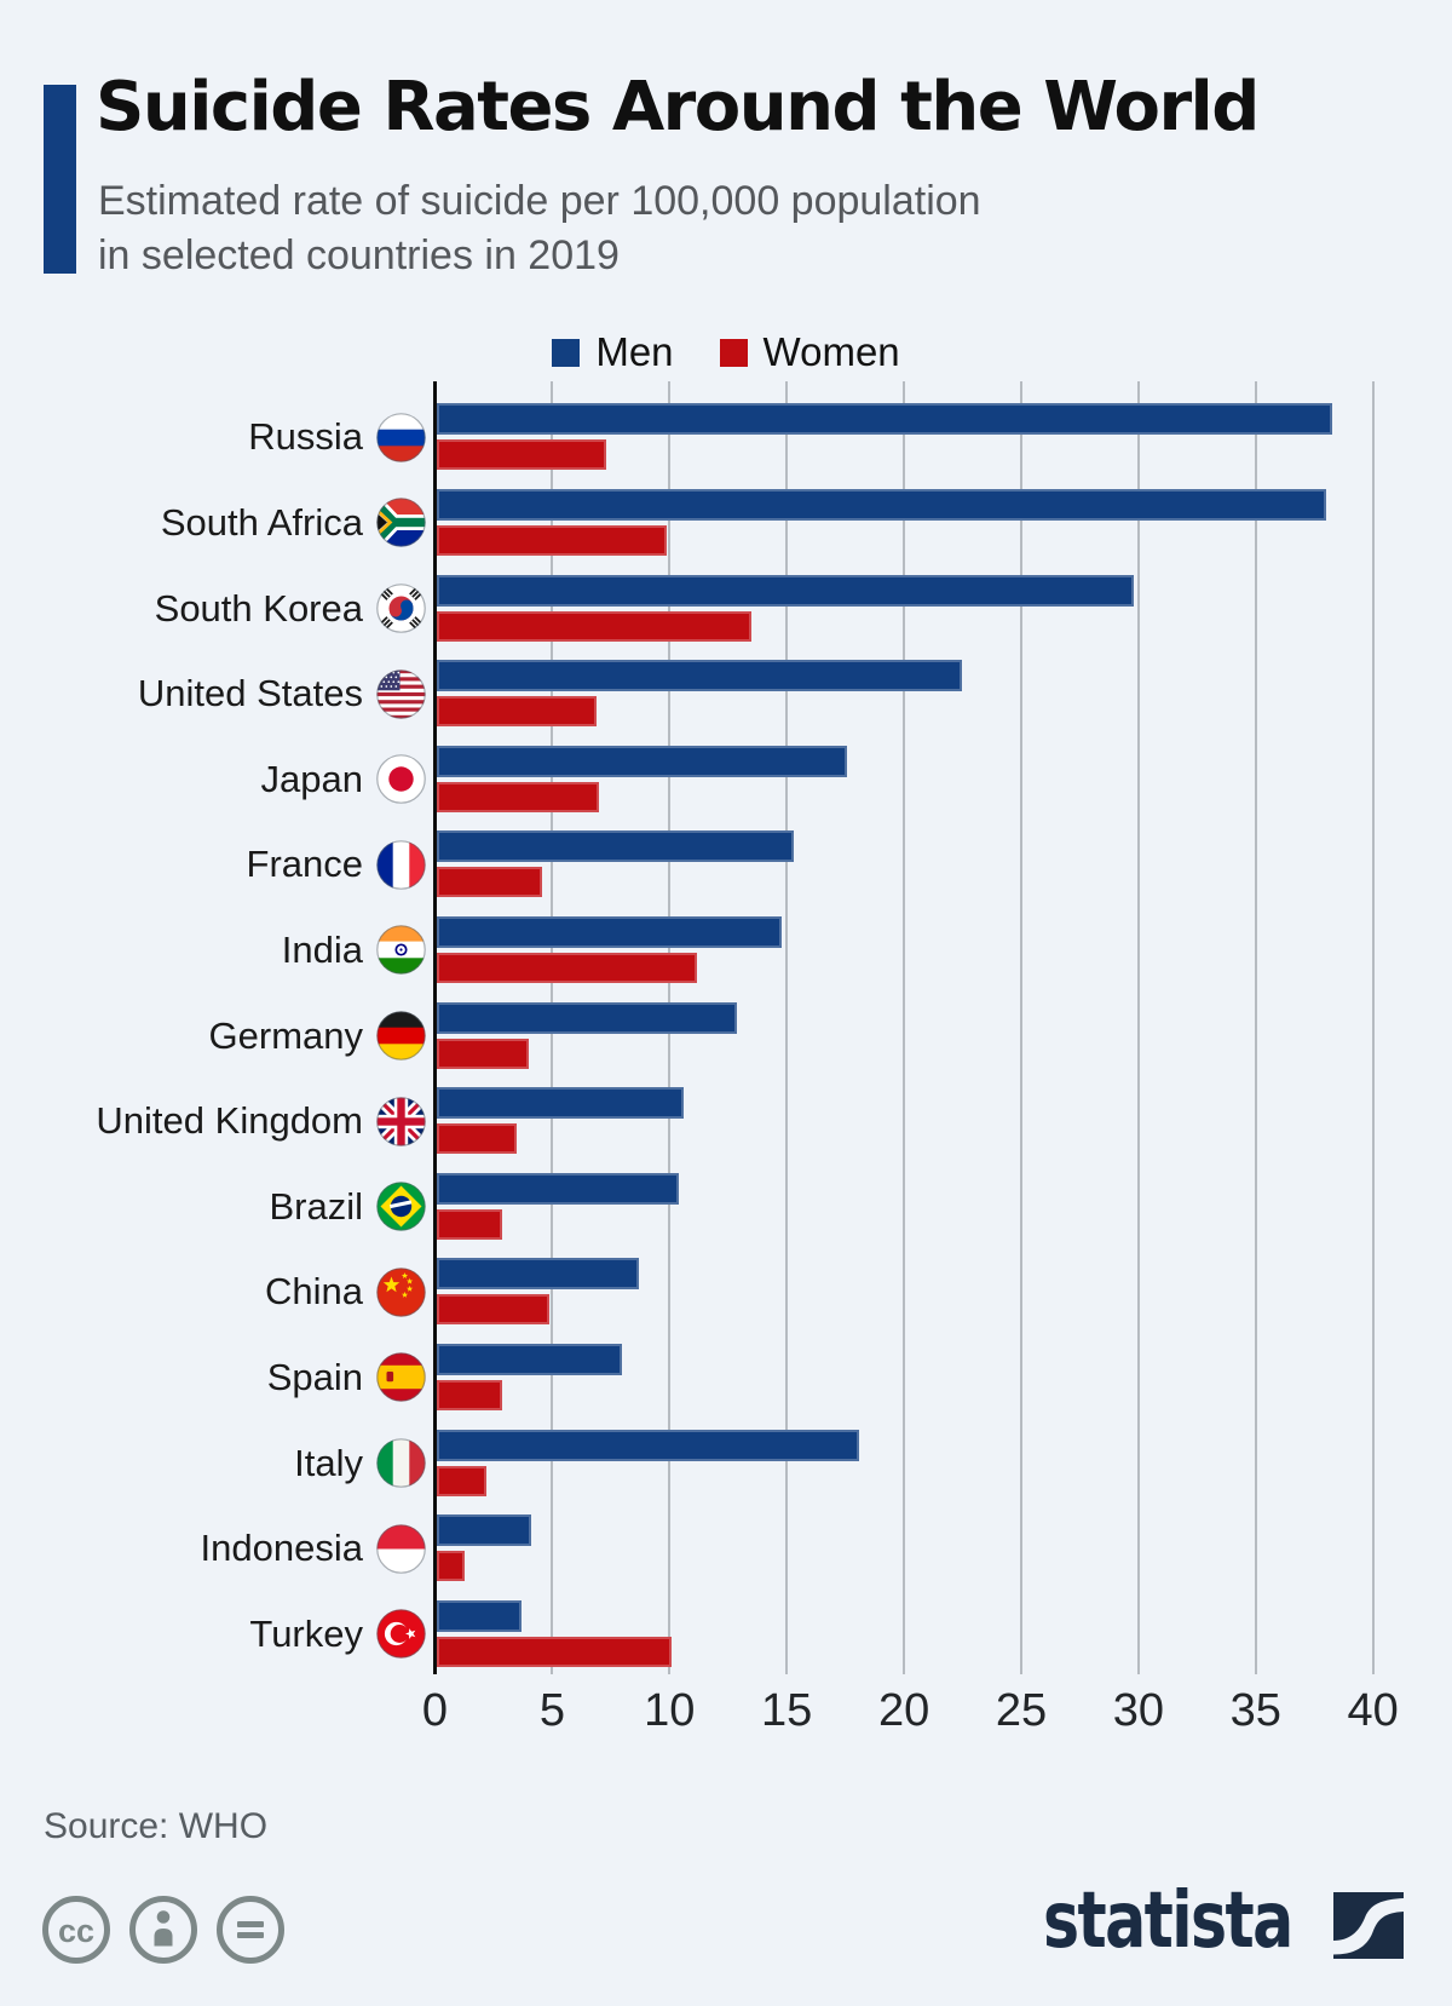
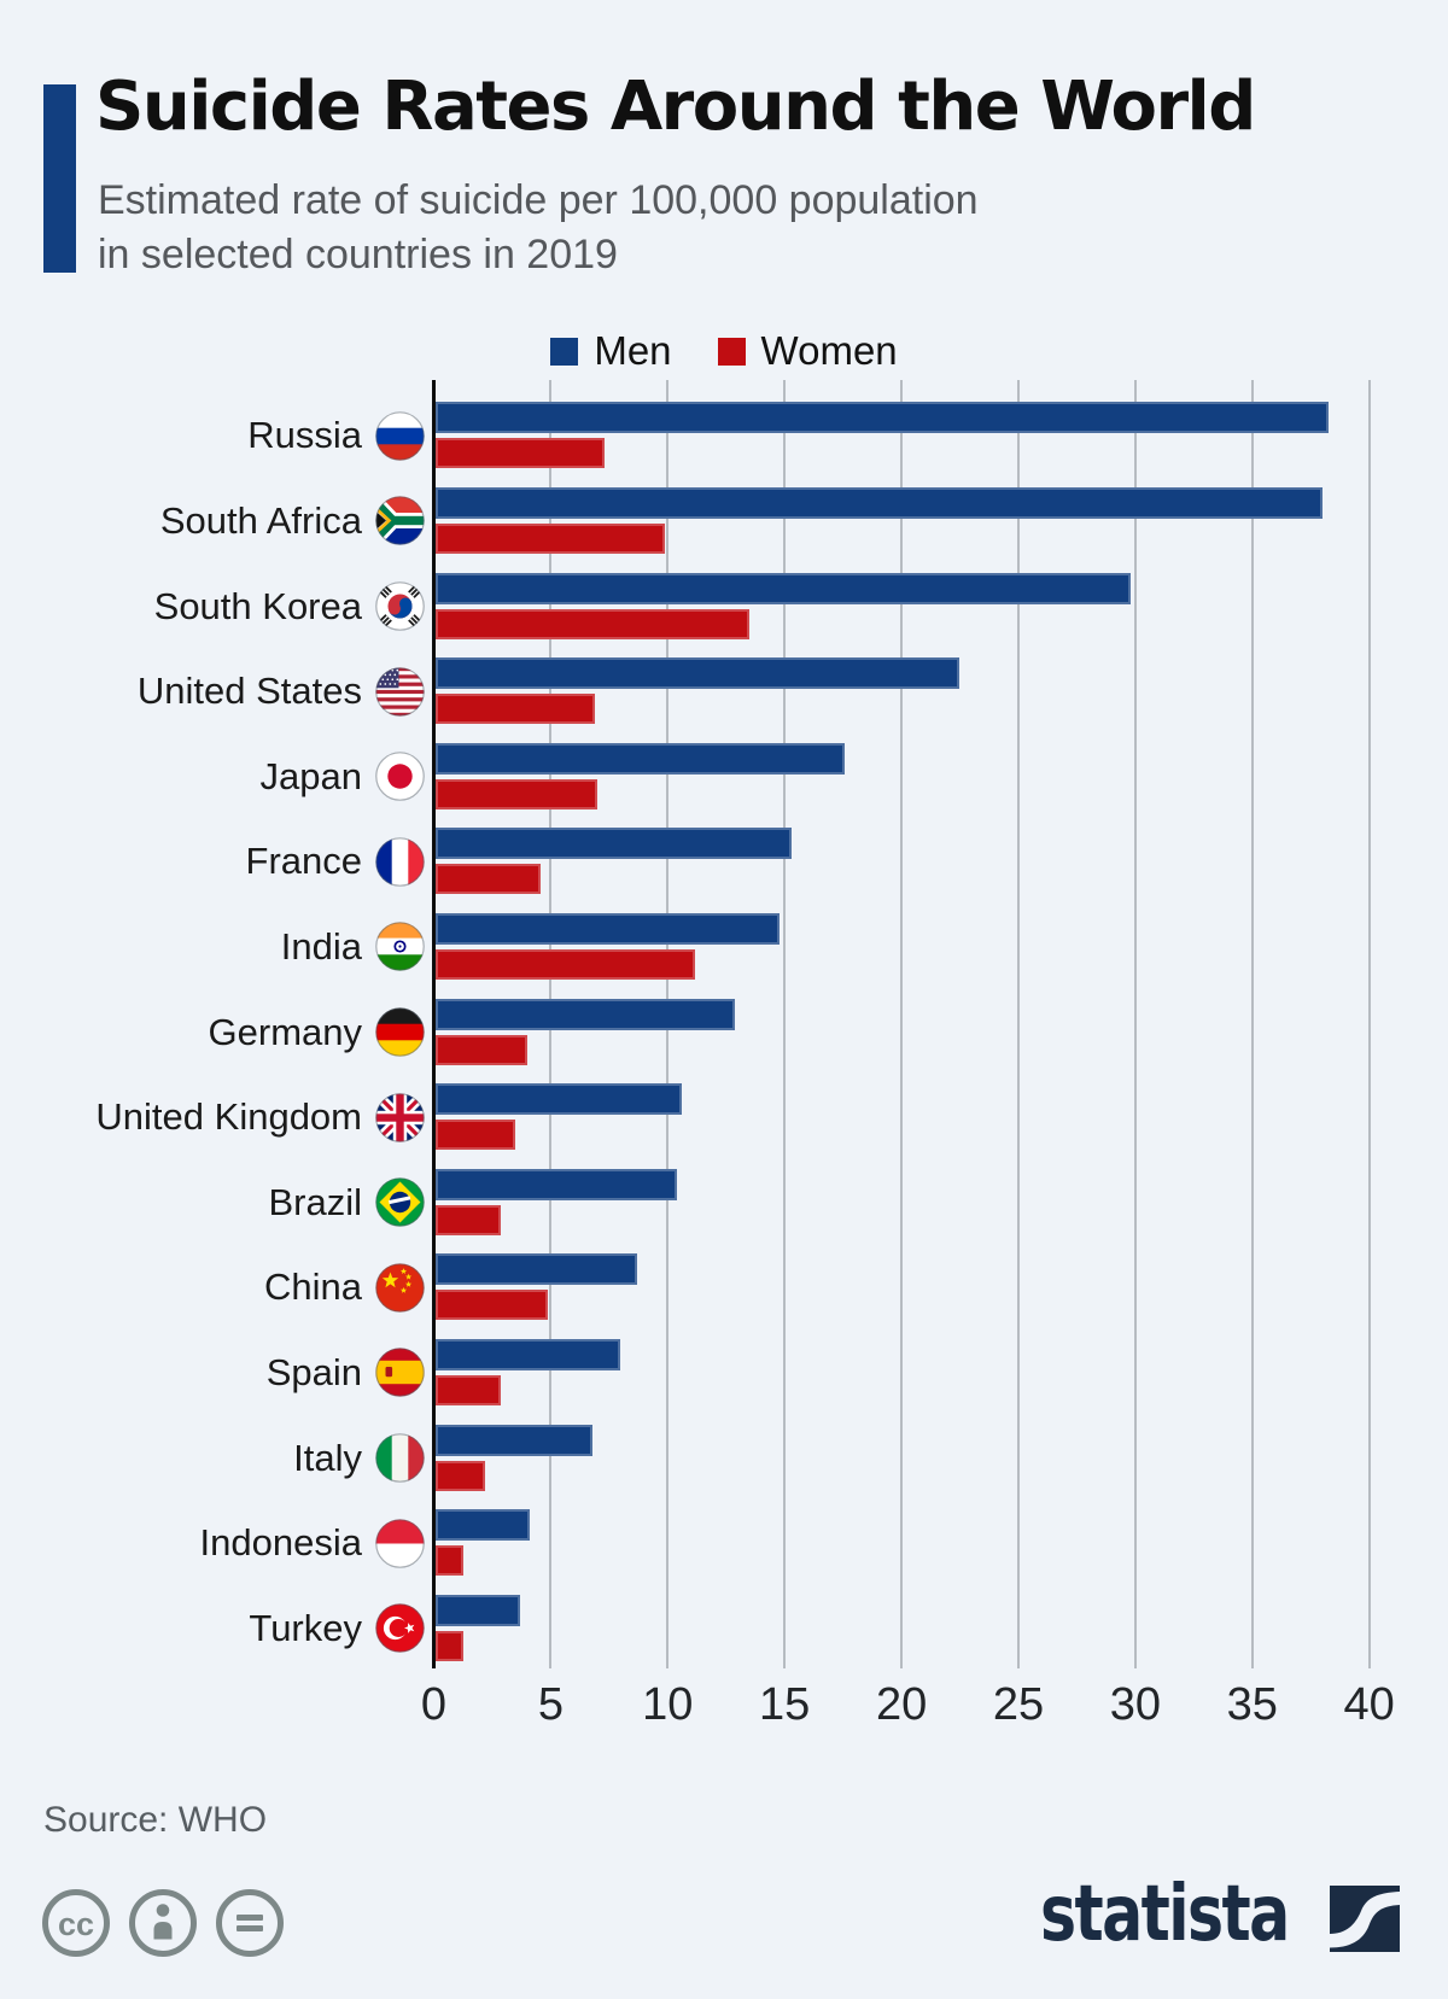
Men/Italy: 18.0 -> 6.7
Women/Turkey: 10.0 -> 1.2
